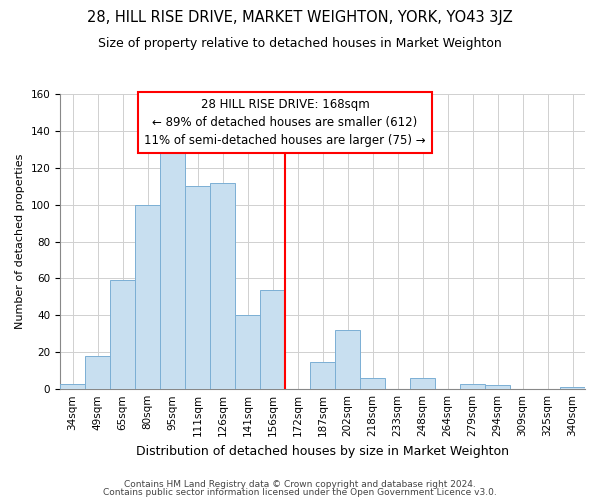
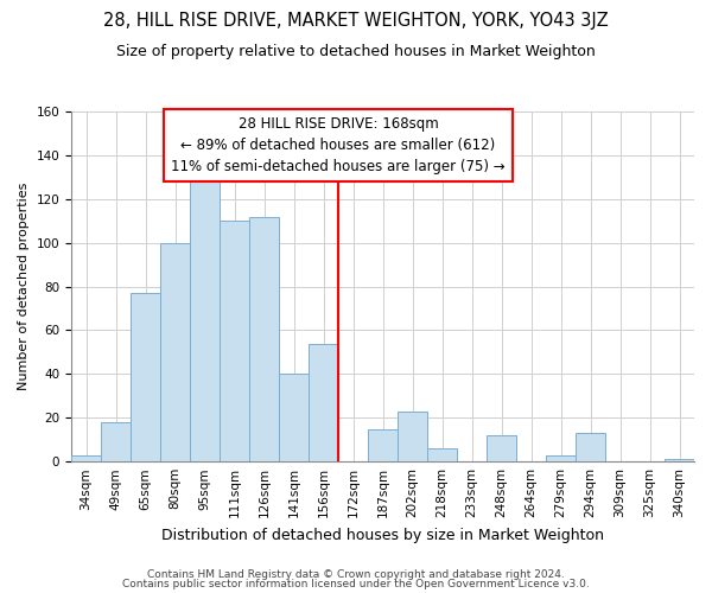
65sqm: 59 -> 77
202sqm: 32 -> 23
248sqm: 6 -> 12
294sqm: 2 -> 13
